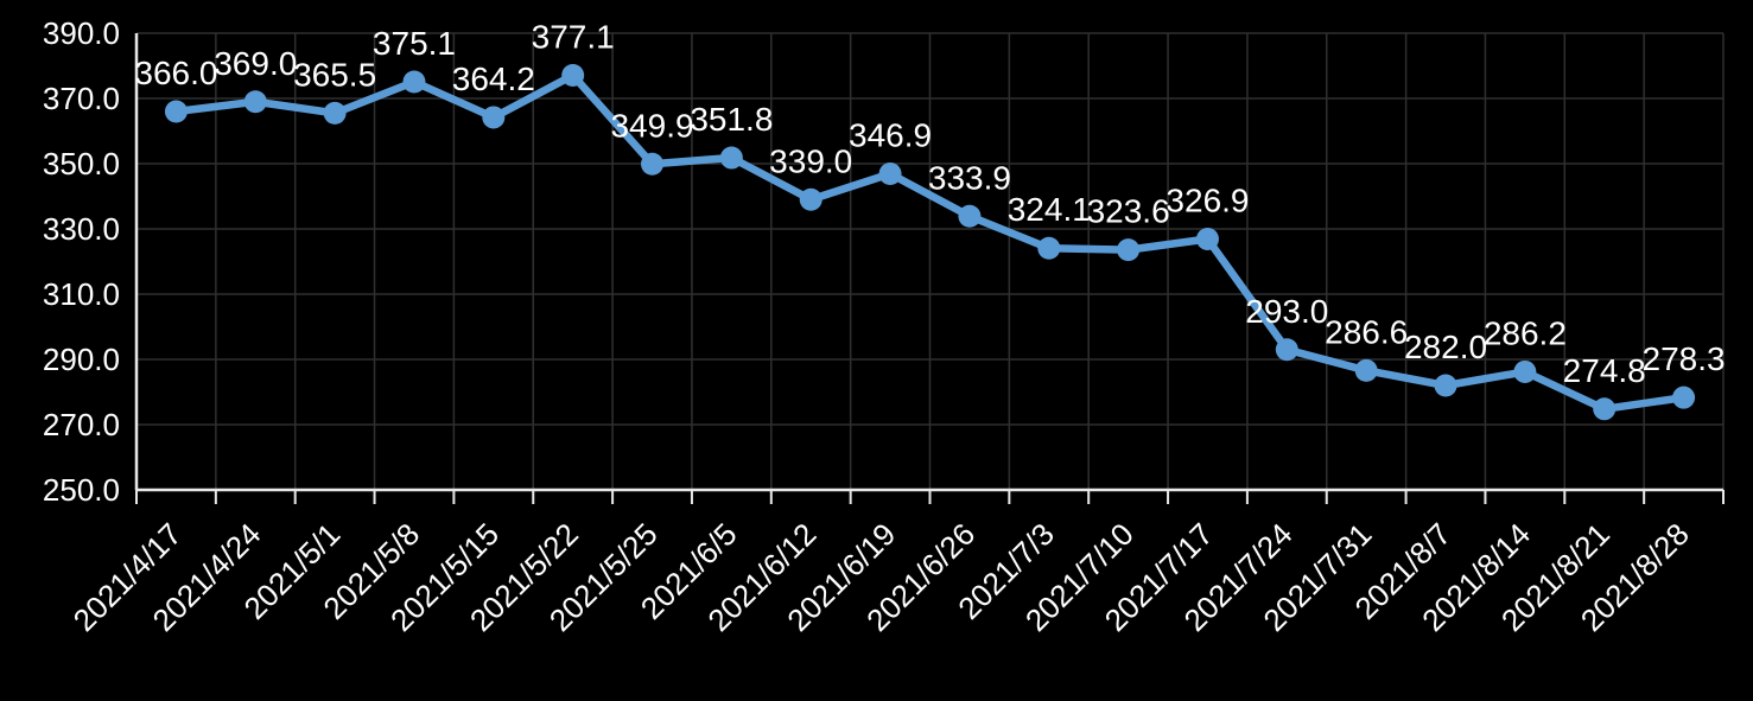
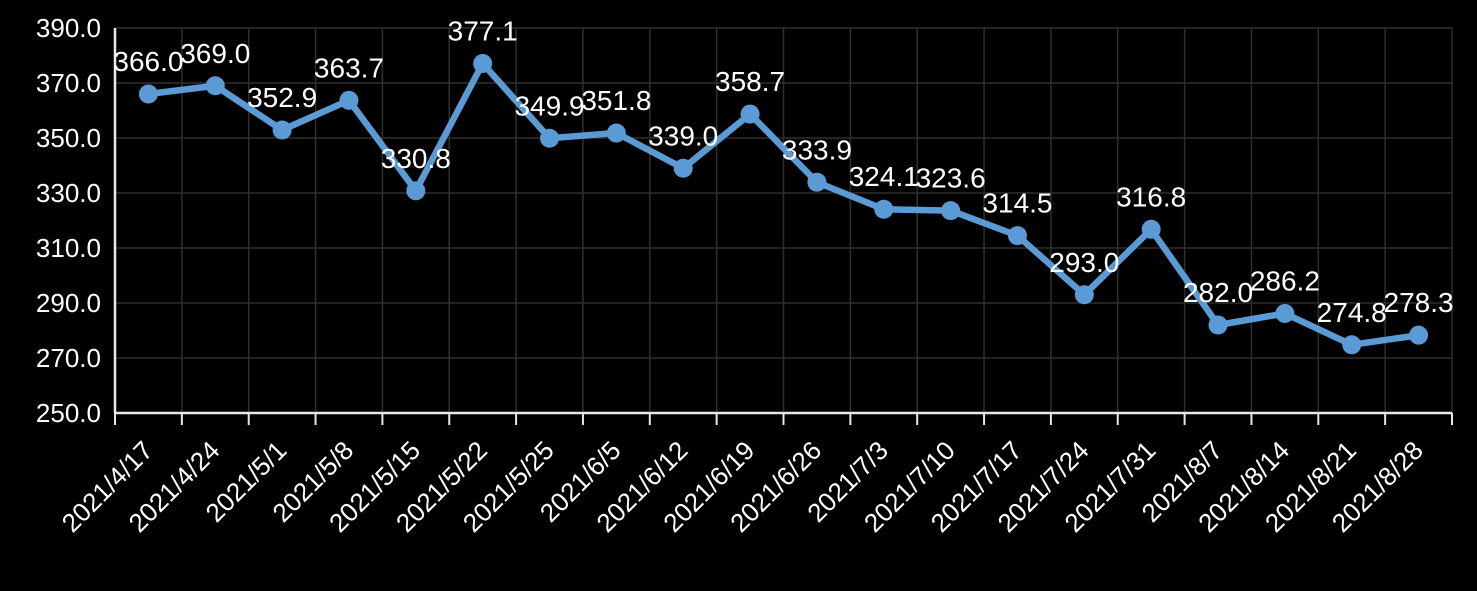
2021/5/1: 365.5 -> 352.9
2021/5/8: 375.1 -> 363.7
2021/5/15: 364.2 -> 330.8
2021/6/19: 346.9 -> 358.7
2021/7/17: 326.9 -> 314.5
2021/7/31: 286.6 -> 316.8
